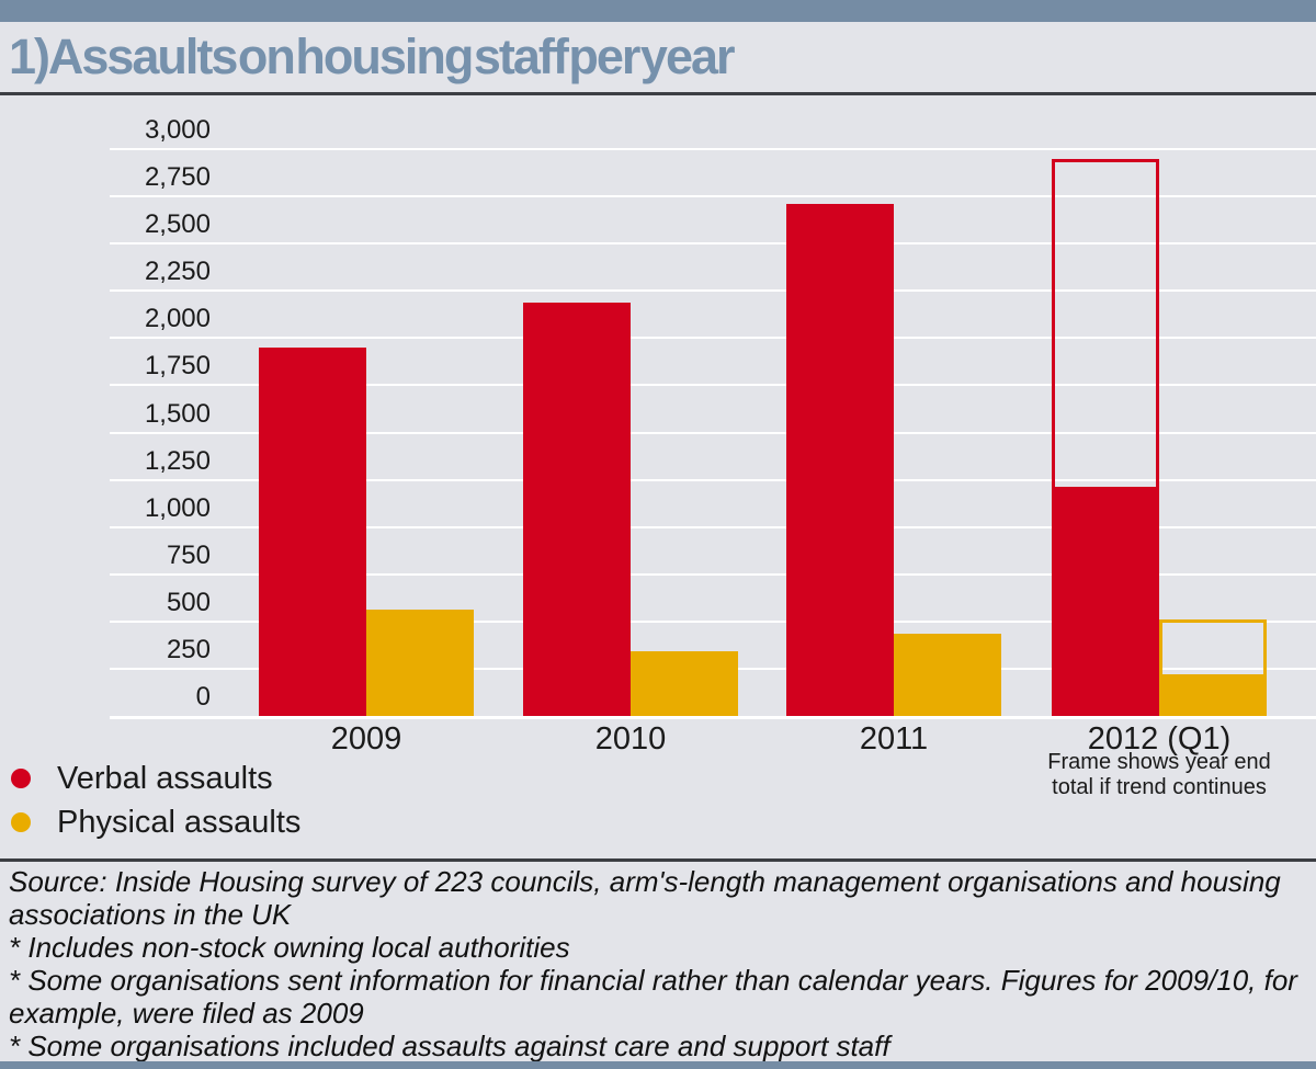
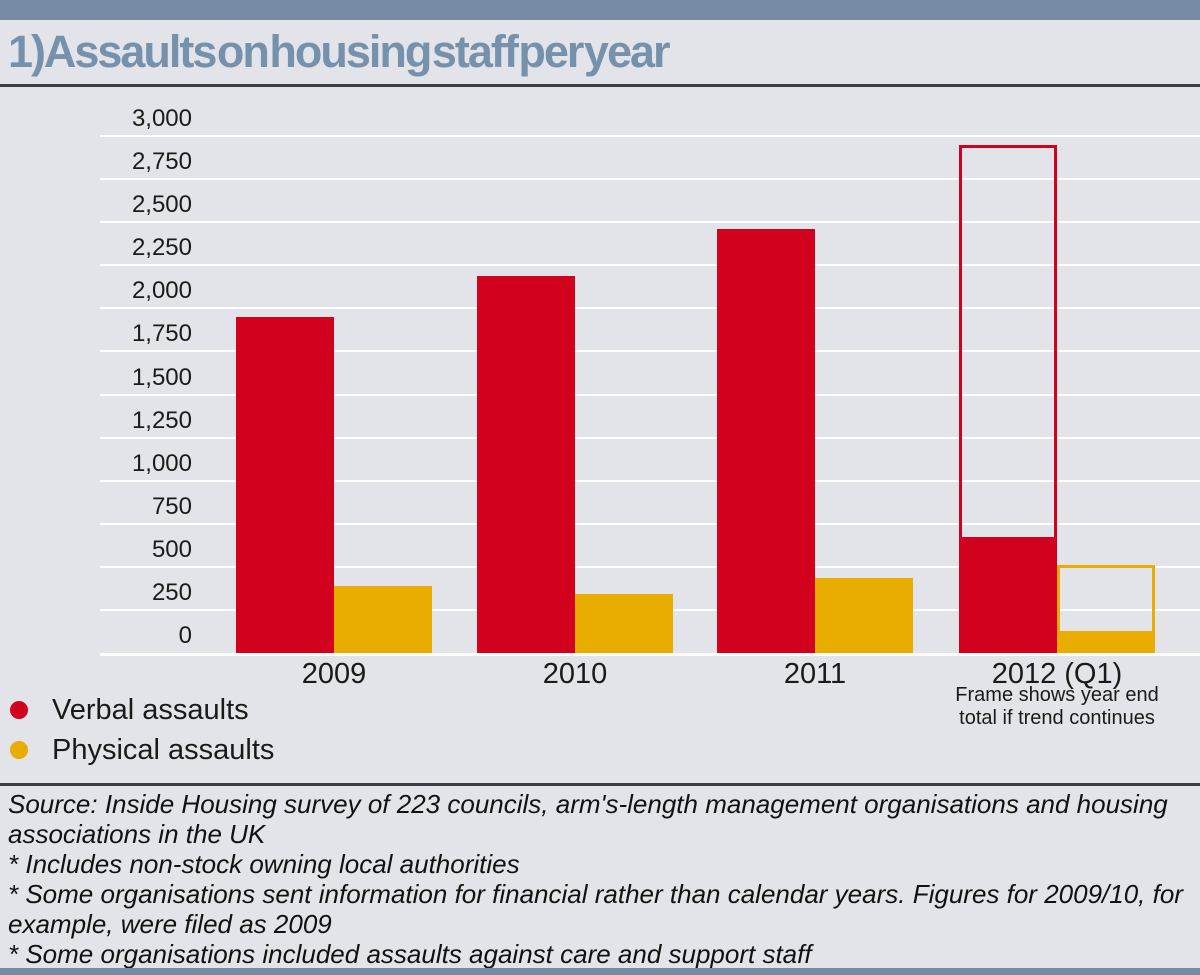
Physical assaults/2009: 560 -> 390
Verbal assaults/2011: 2710 -> 2460
Verbal assaults/2012 (Q1): 1210 -> 680
Physical assaults/2012 (Q1): 220 -> 120
